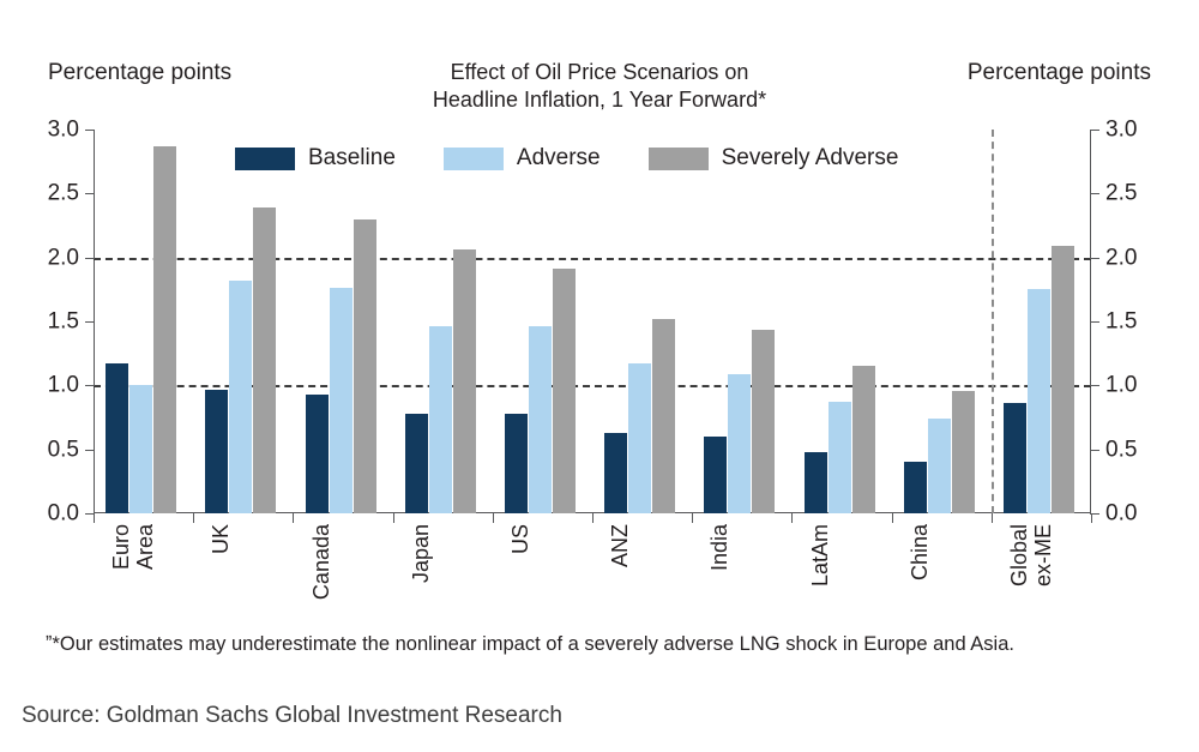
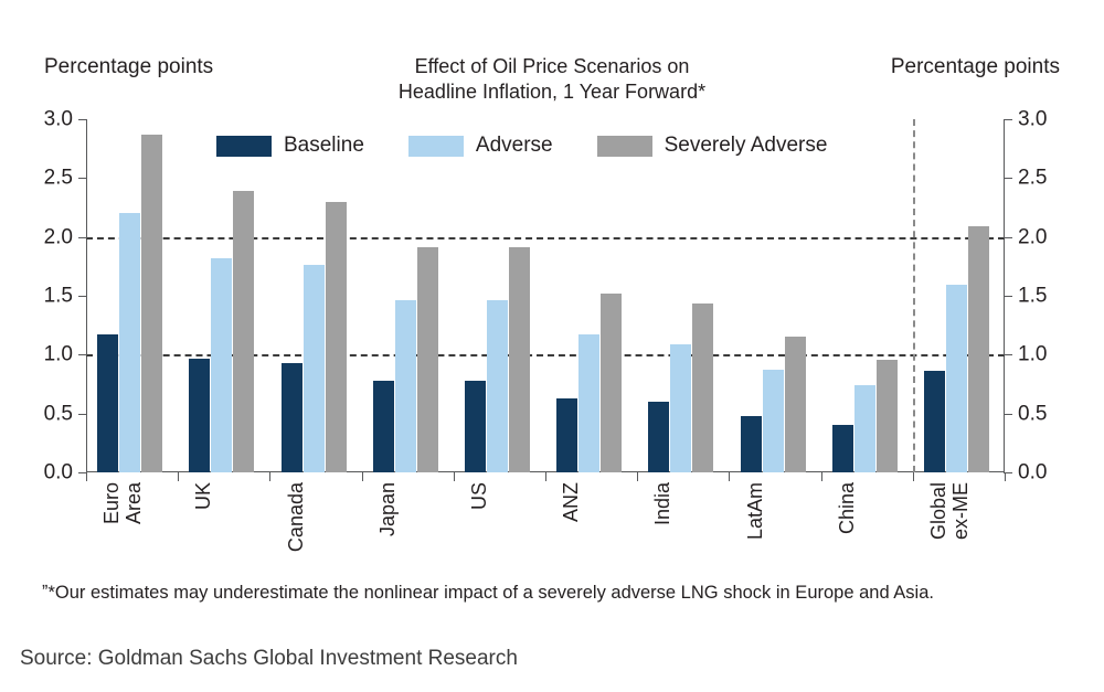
Adverse/Euro Area: 1.00 -> 2.20
Severely Adverse/Japan: 2.06 -> 1.91
Adverse/Global ex-ME: 1.75 -> 1.59
